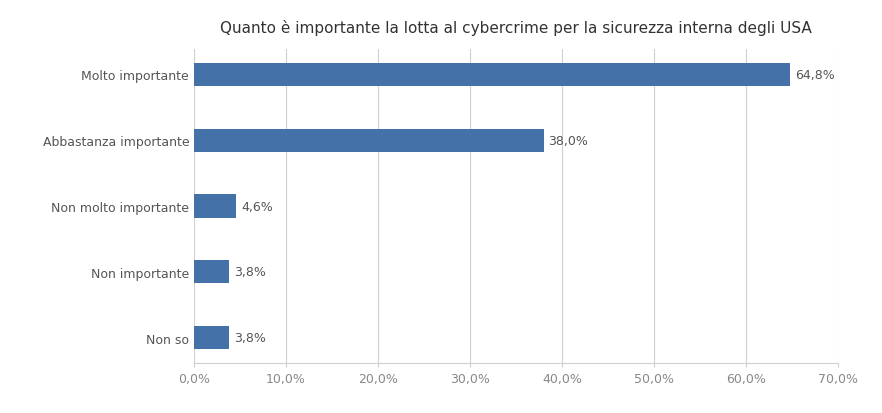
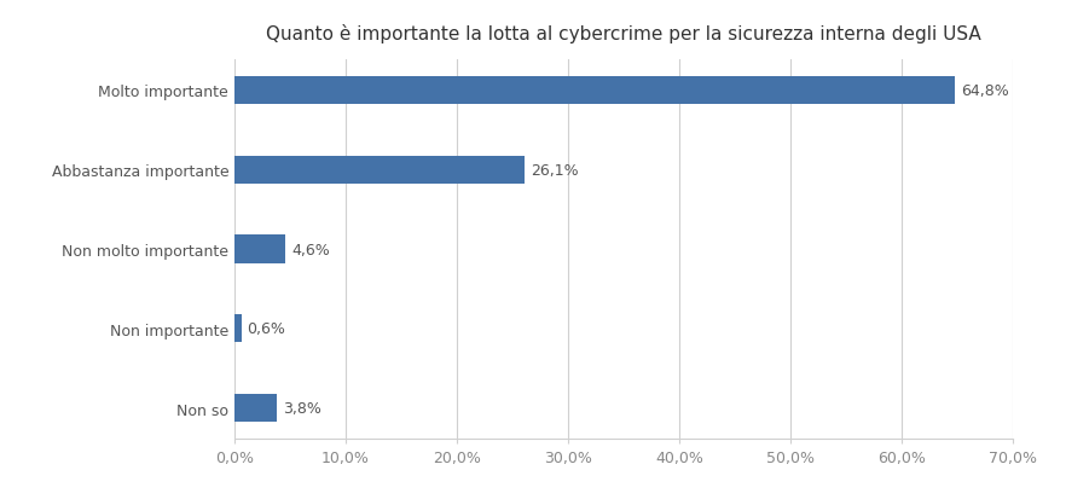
Abbastanza importante: 38,0% -> 26,1%
Non importante: 3,8% -> 0,6%
